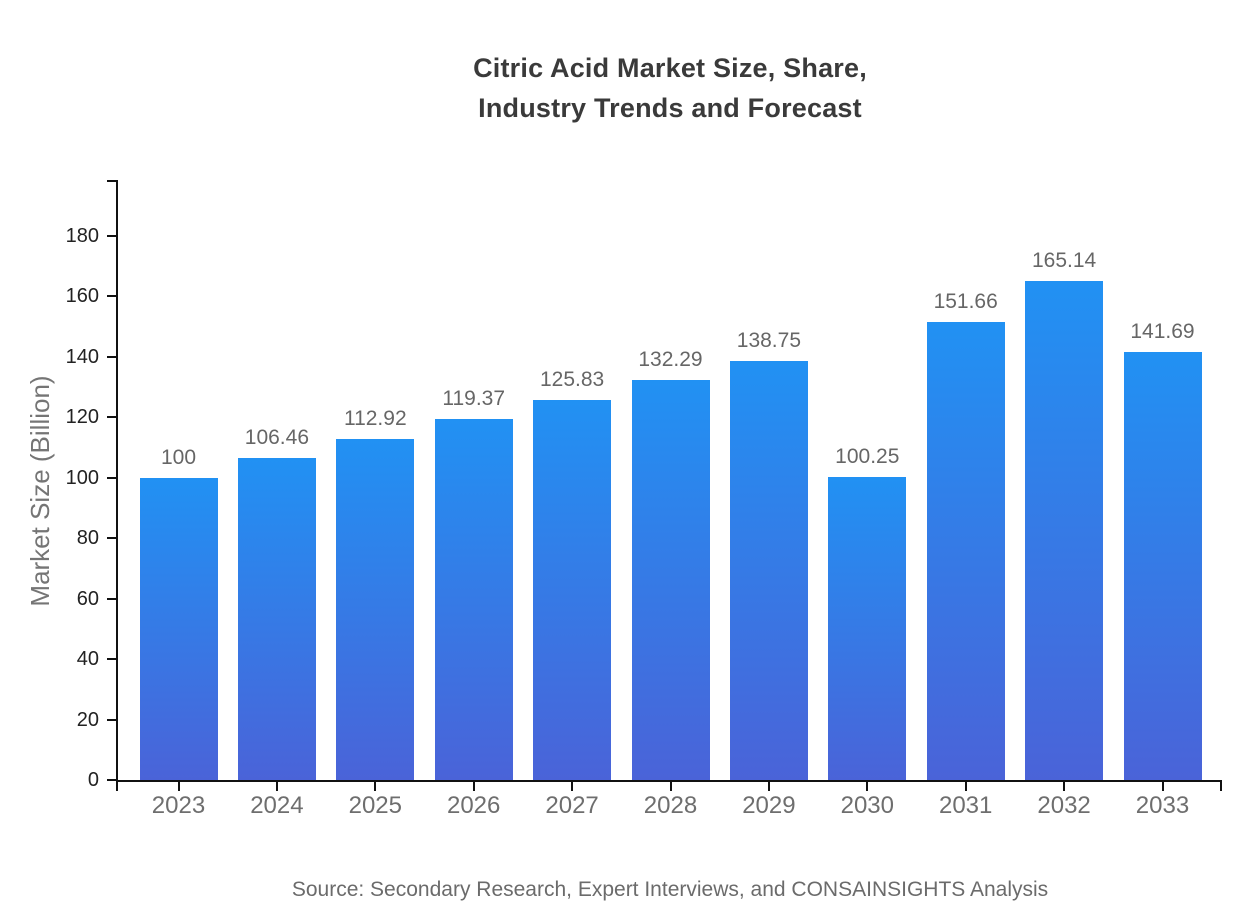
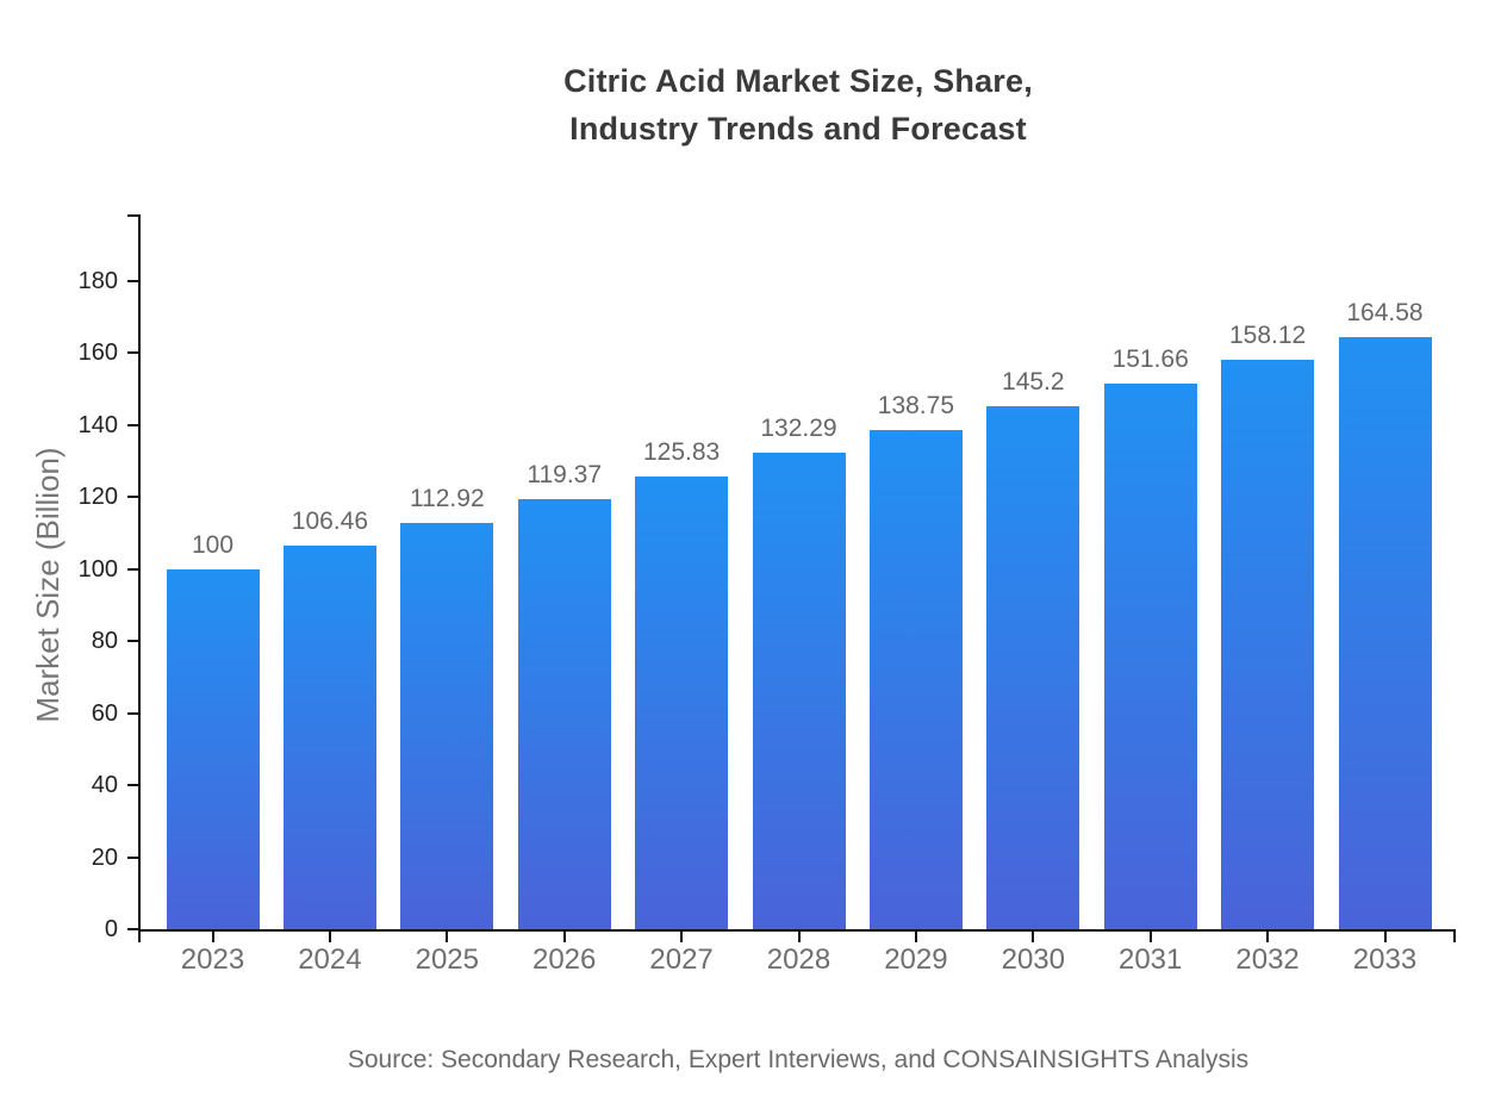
2030: 100.25 -> 145.2
2032: 165.14 -> 158.12
2033: 141.69 -> 164.58
